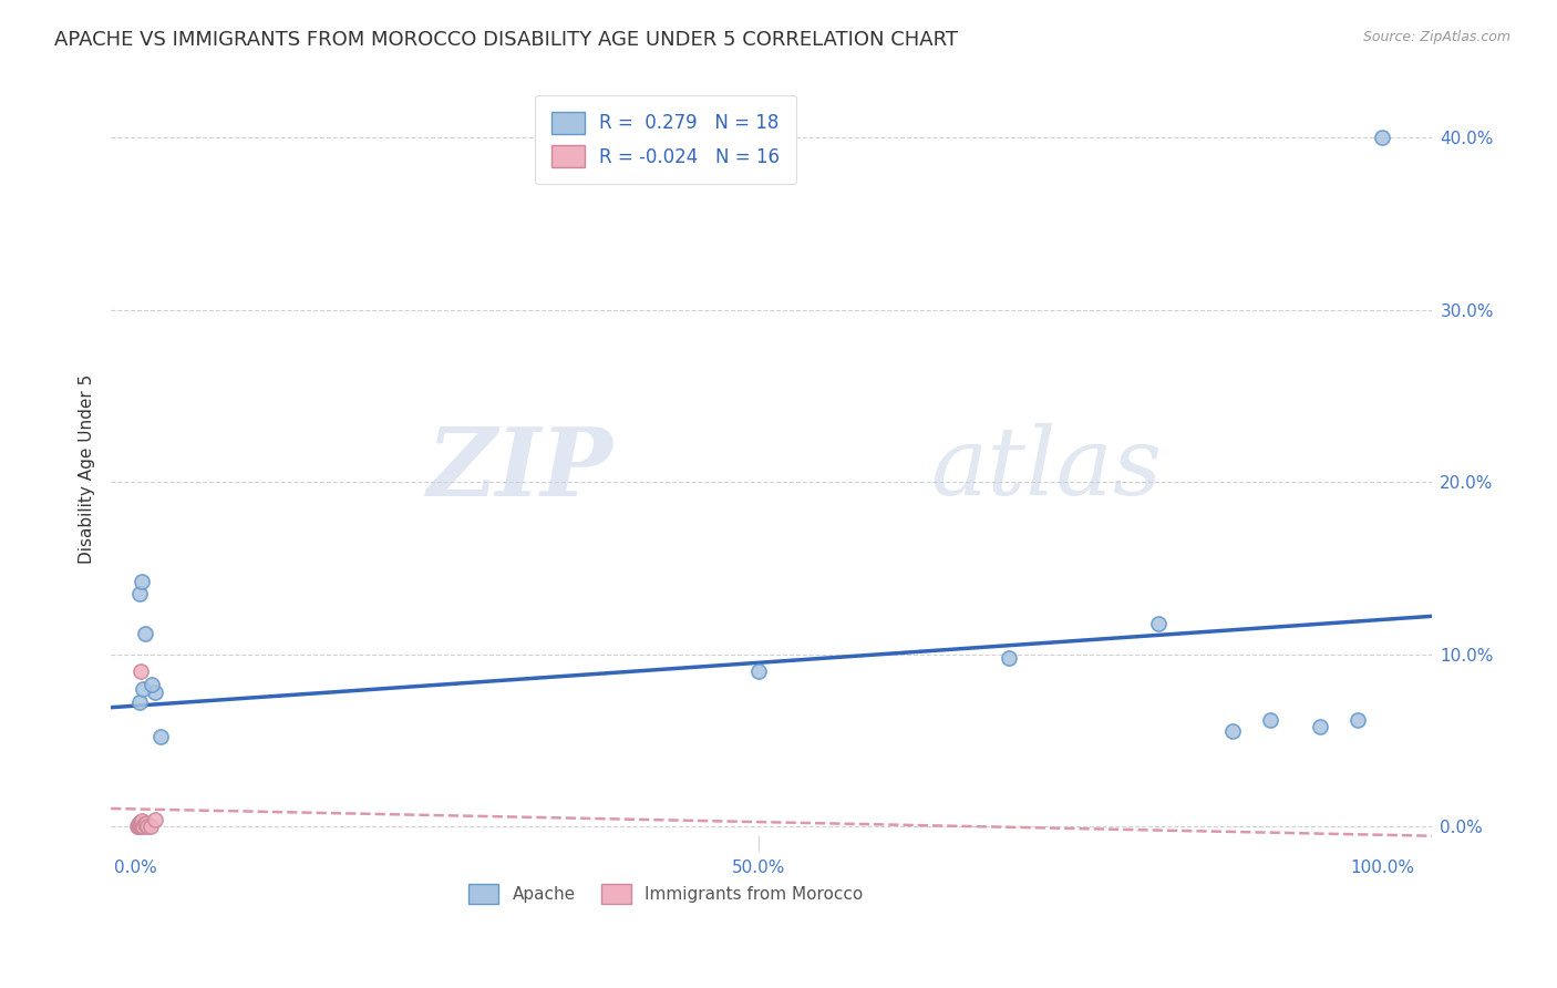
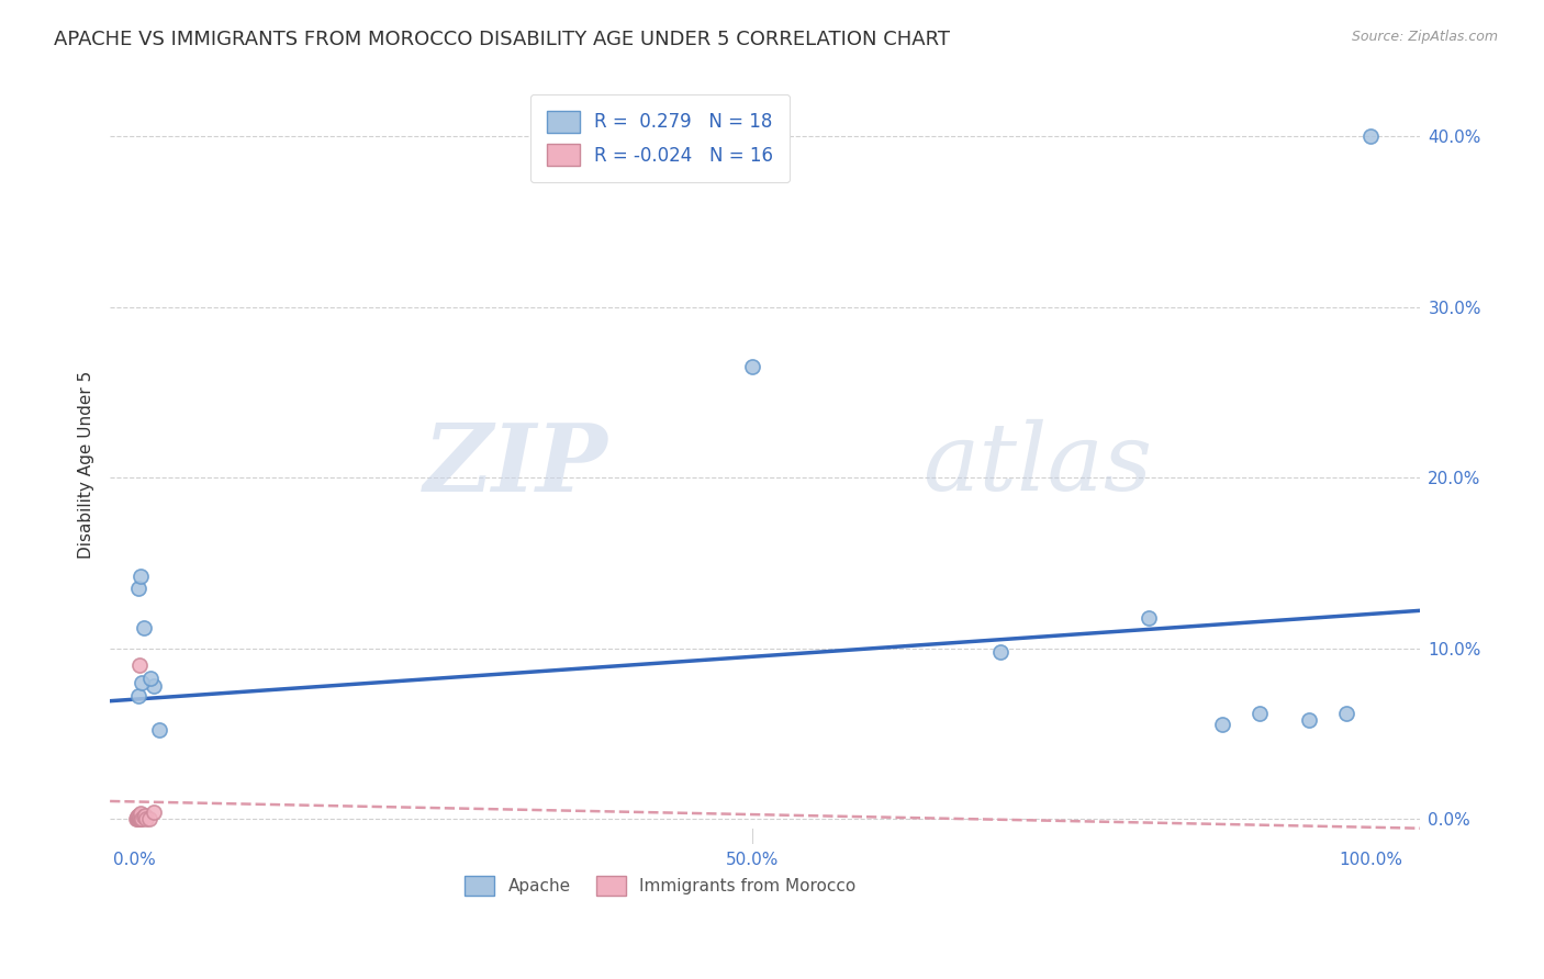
Apache/50.0%: 9.0% -> 26.5%
